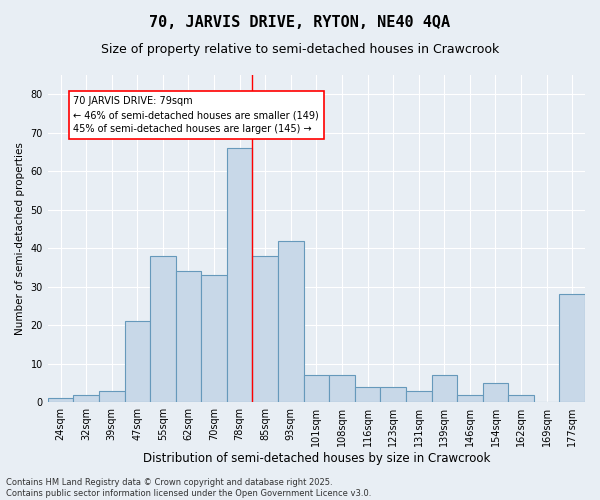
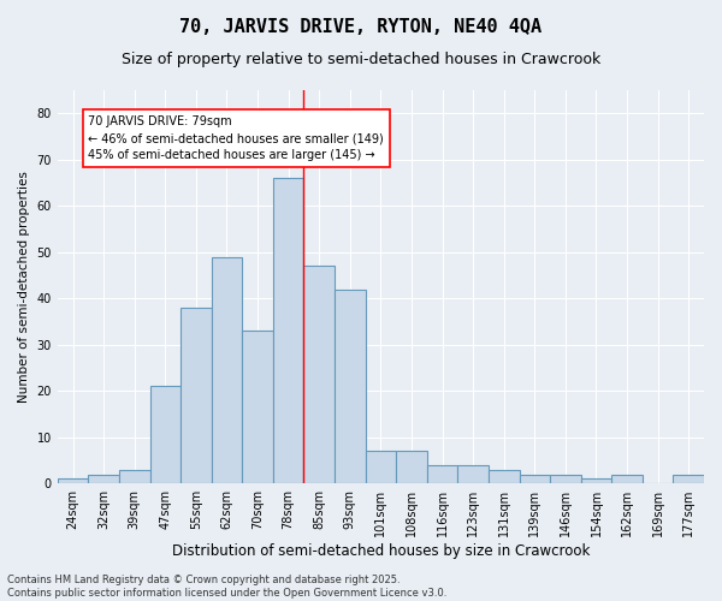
62sqm: 34 -> 49
85sqm: 38 -> 47
139sqm: 7 -> 2
154sqm: 5 -> 1
177sqm: 28 -> 2
